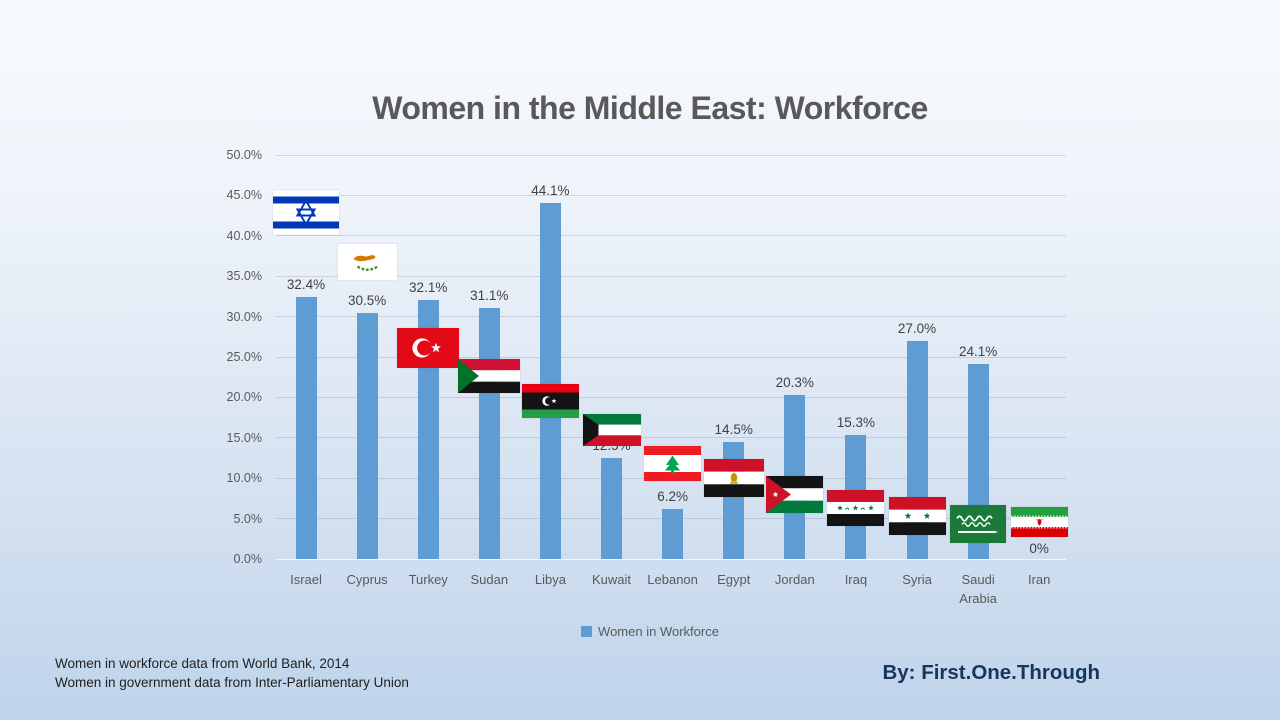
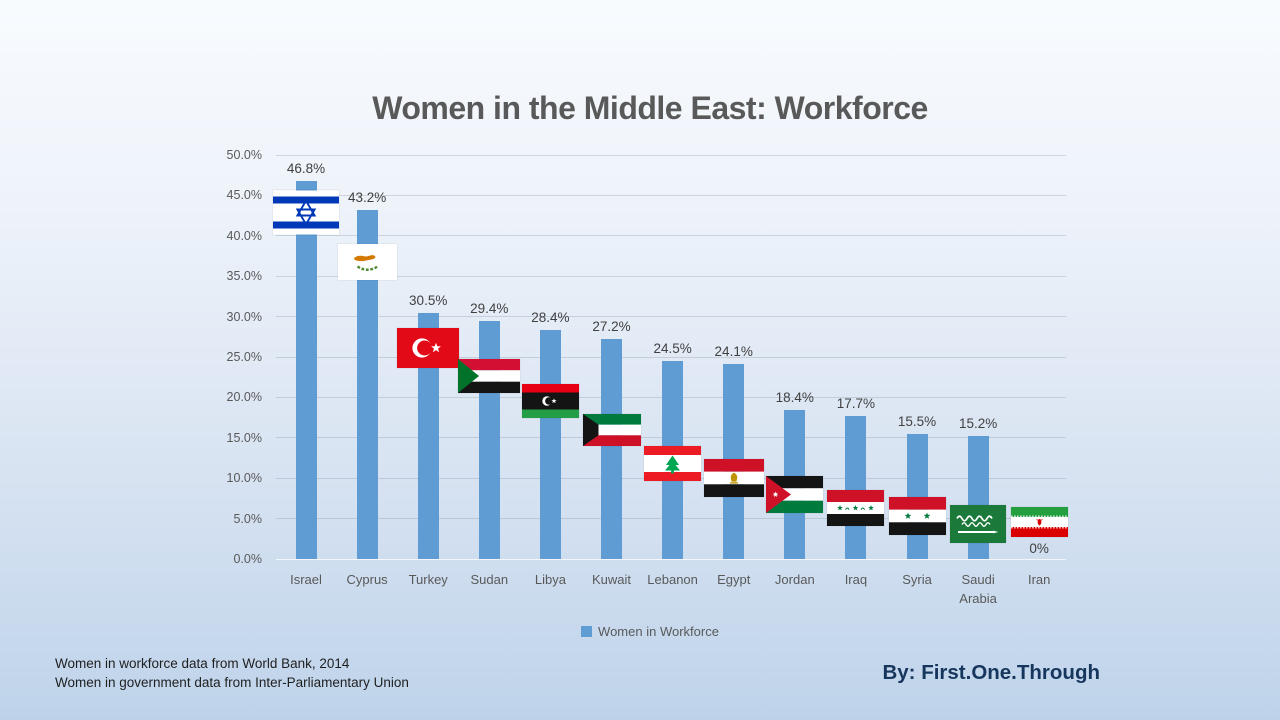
Israel: 32.4% -> 46.8%
Cyprus: 30.5% -> 43.2%
Turkey: 32.1% -> 30.5%
Sudan: 31.1% -> 29.4%
Libya: 44.1% -> 28.4%
Kuwait: 12.5% -> 27.2%
Lebanon: 6.2% -> 24.5%
Egypt: 14.5% -> 24.1%
Jordan: 20.3% -> 18.4%
Iraq: 15.3% -> 17.7%
Syria: 27.0% -> 15.5%
Saudi Arabia: 24.1% -> 15.2%
